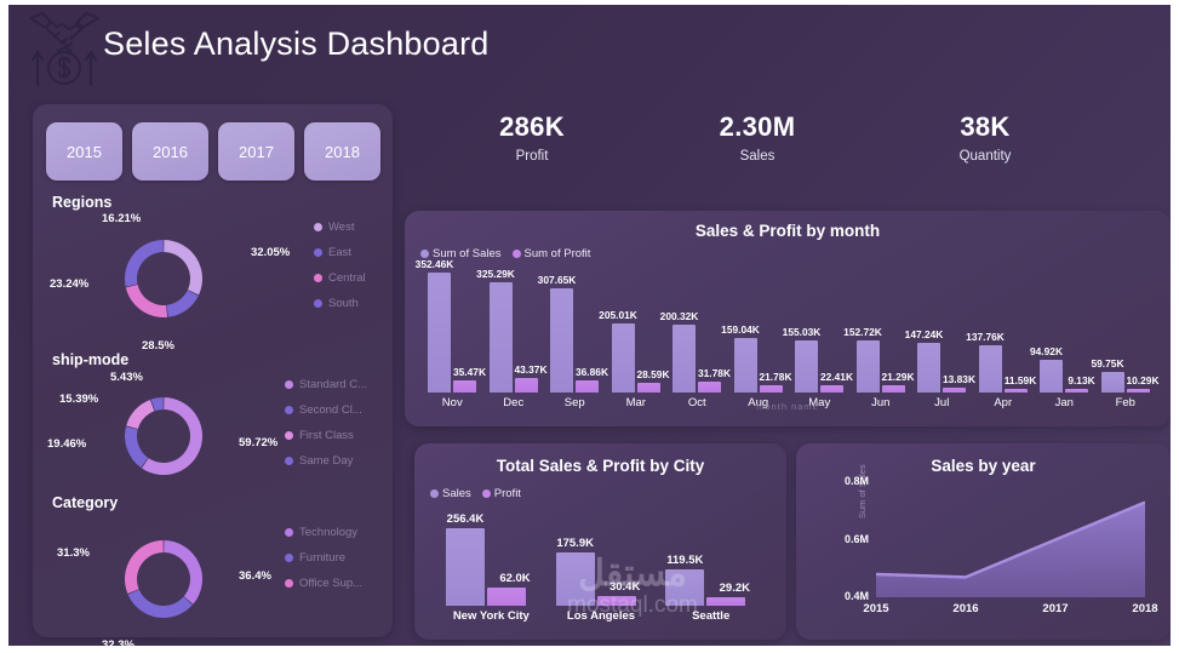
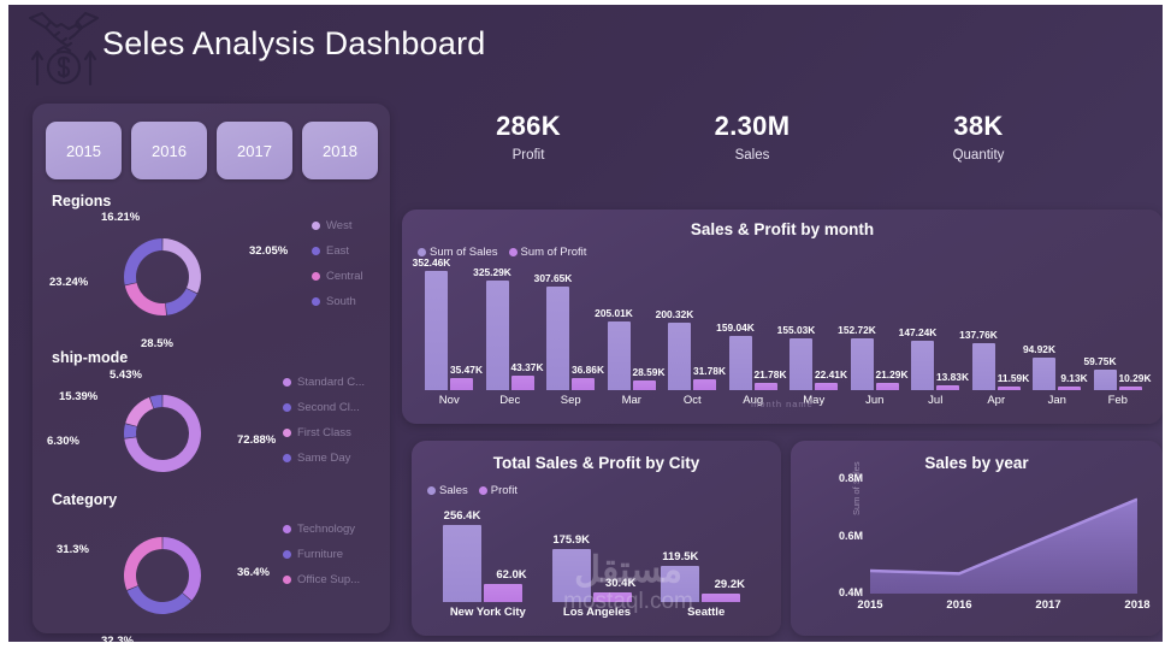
ship-mode/Standard C...: 59.72% -> 72.88%
ship-mode/Second Cl...: 19.46% -> 6.30%
